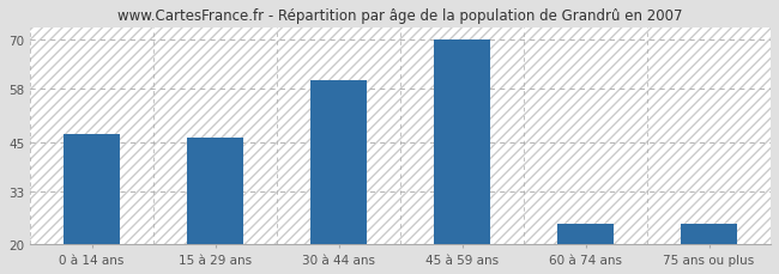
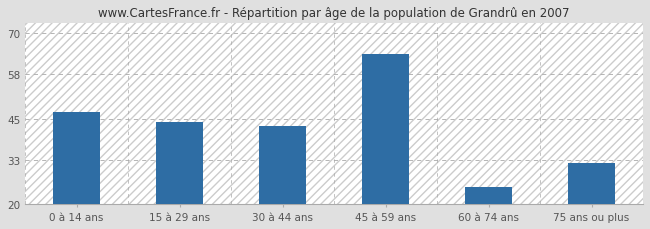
15 à 29 ans: 46 -> 44
30 à 44 ans: 60 -> 43
45 à 59 ans: 70 -> 64
75 ans ou plus: 25 -> 32
